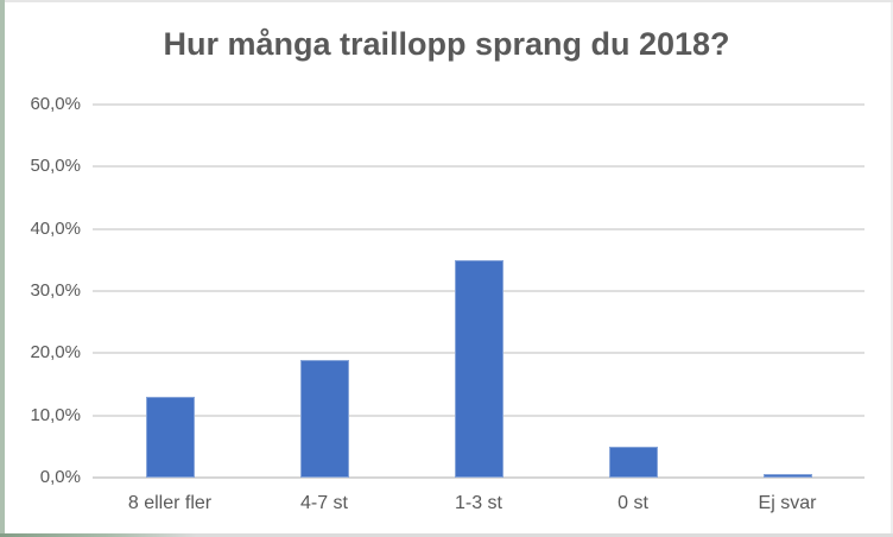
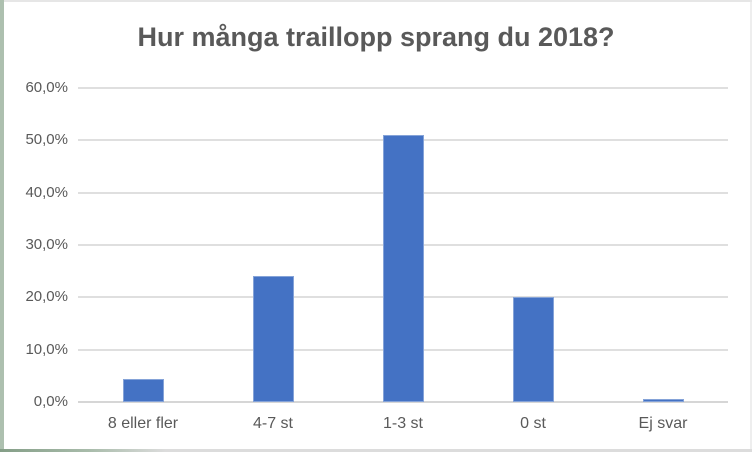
8 eller fler: 13% -> 4%
4-7 st: 19% -> 24%
1-3 st: 35% -> 51%
0 st: 5% -> 20%
